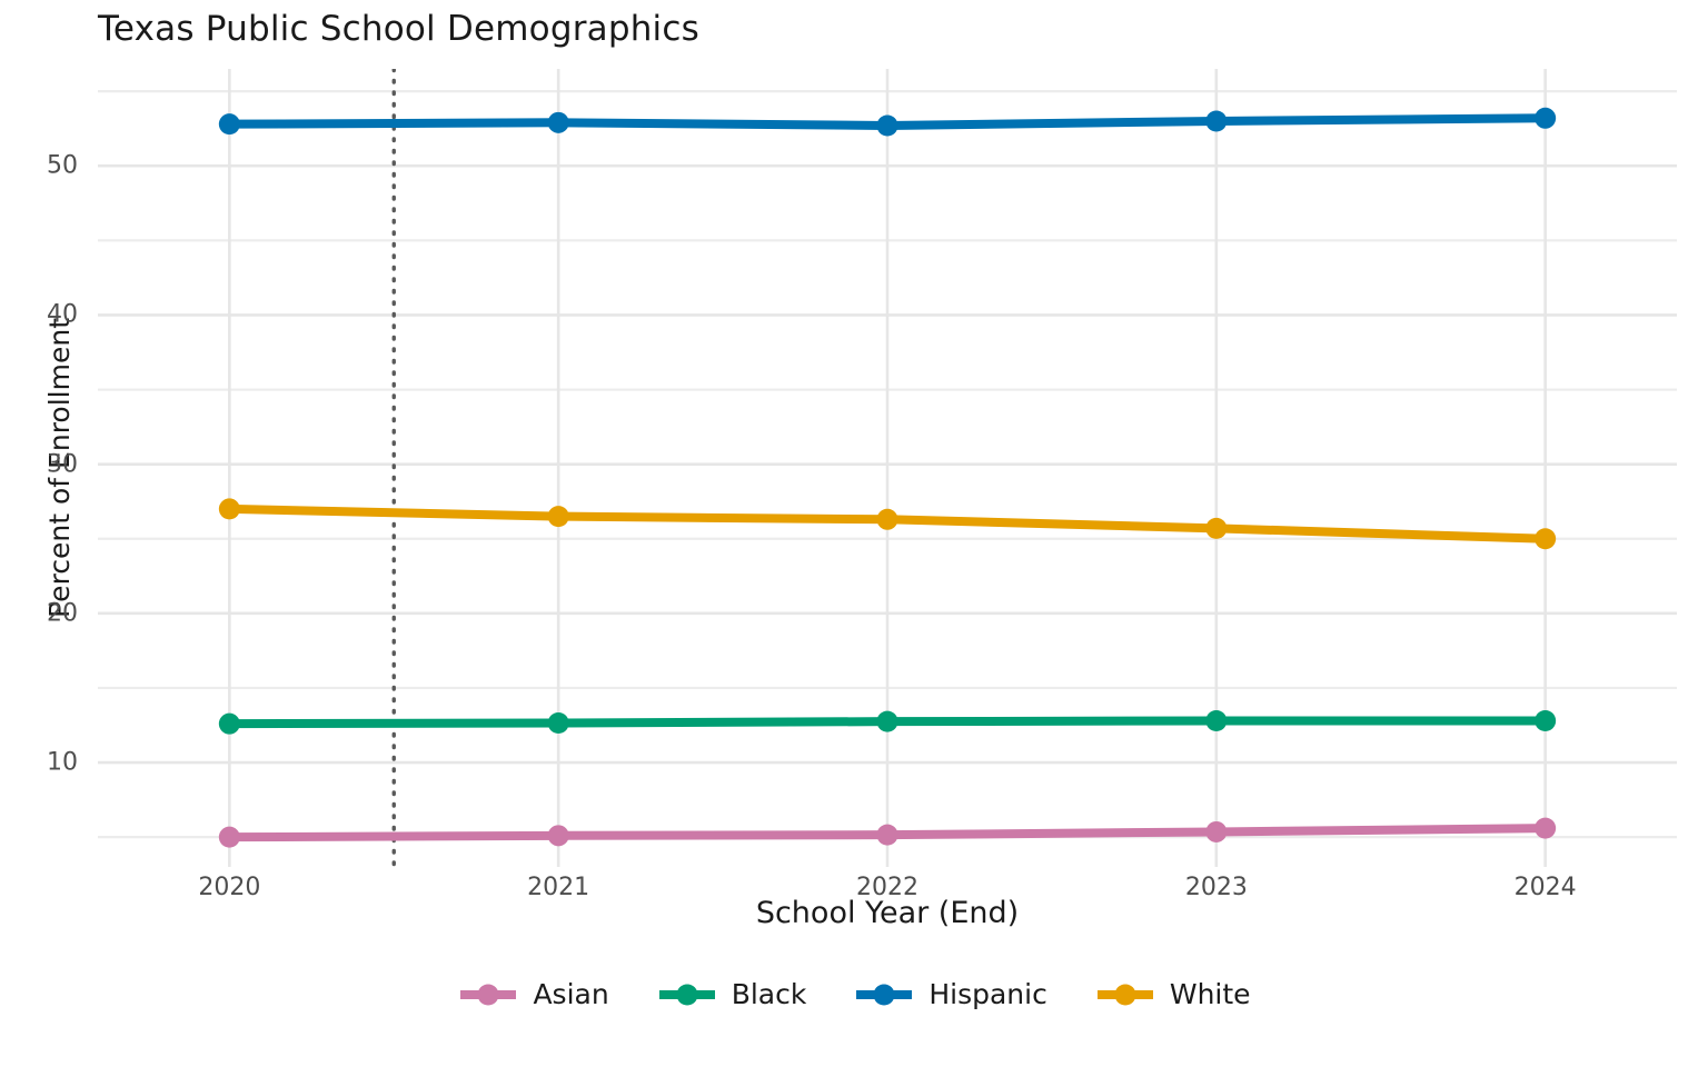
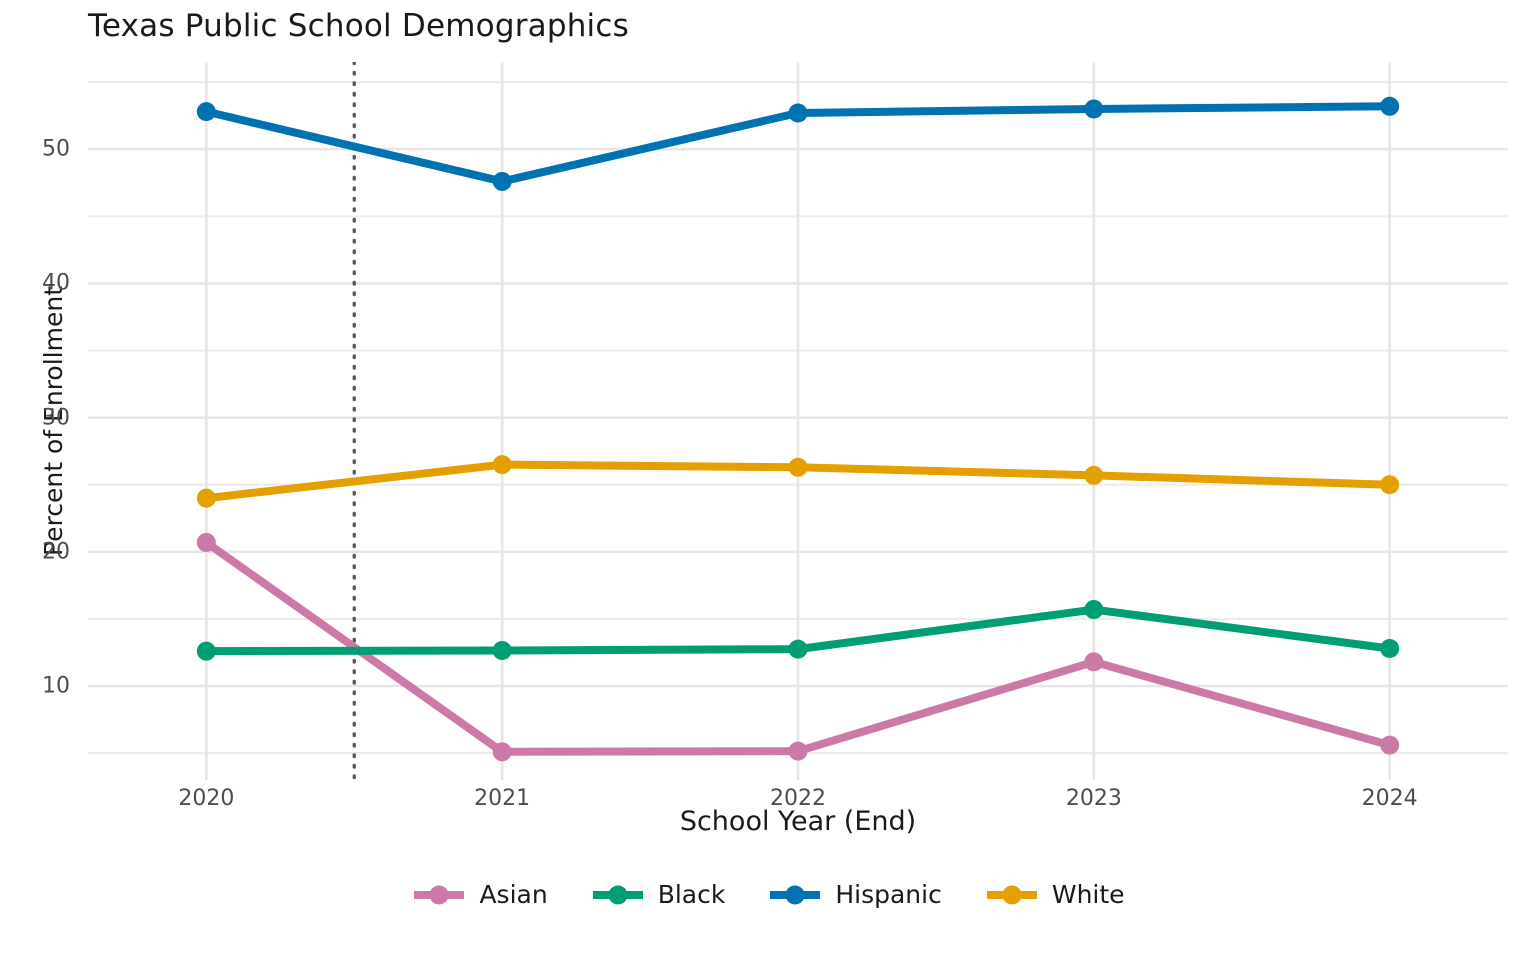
Asian/2020: 5.0 -> 20.7
White/2020: 27.0 -> 24.0
Hispanic/2021: 52.9 -> 47.6
Asian/2023: 5.3 -> 11.8
Black/2023: 12.8 -> 15.7
